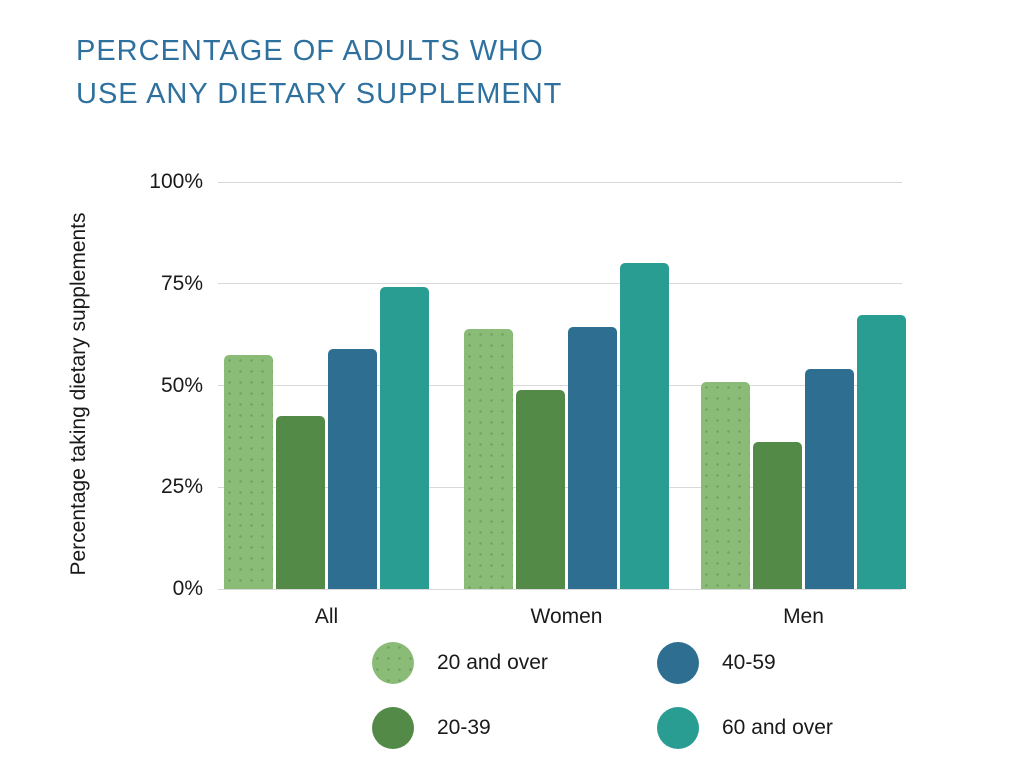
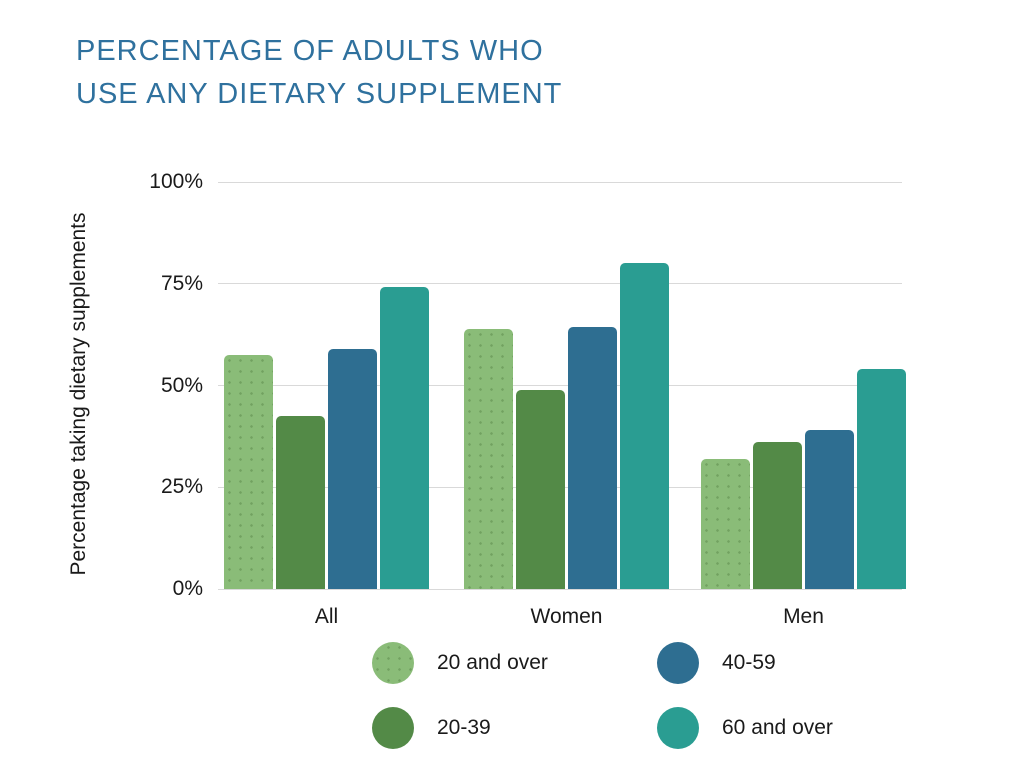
20 and over/Men: 51% -> 32%
40-59/Men: 54% -> 39%
60 and over/Men: 67% -> 54%
